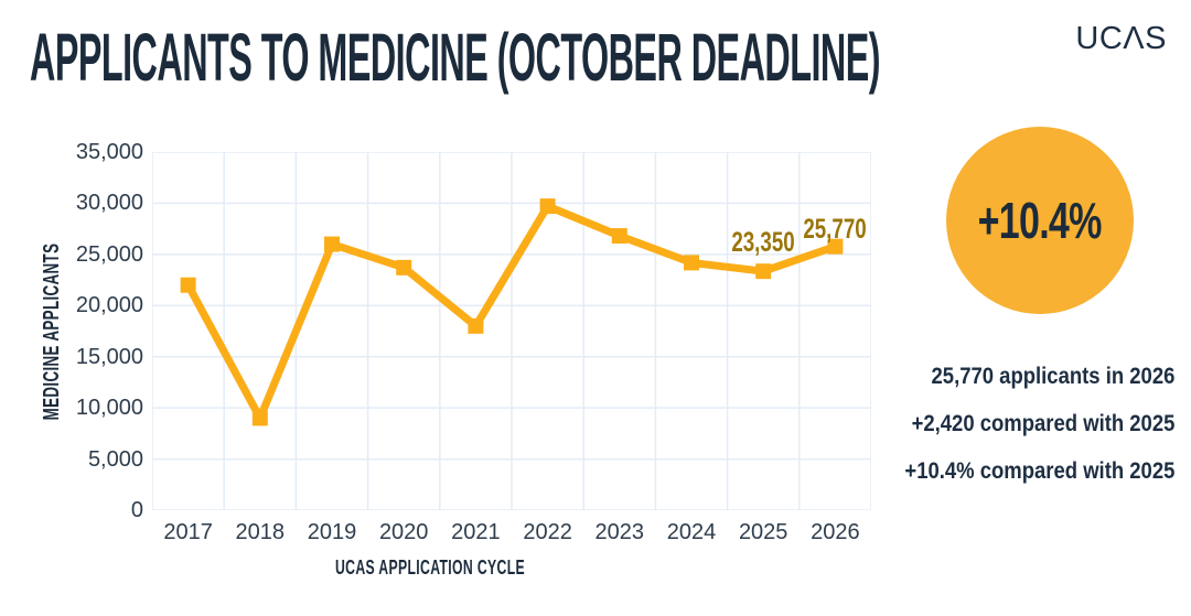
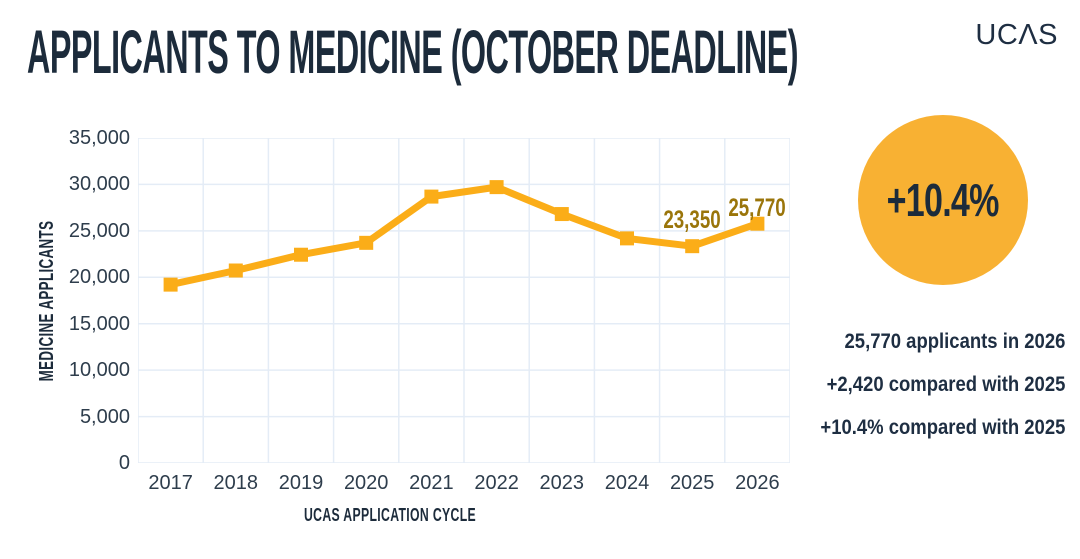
2017: 22000 -> 19000
2018: 9000 -> 21000
2019: 26000 -> 22000
2021: 18000 -> 29000
